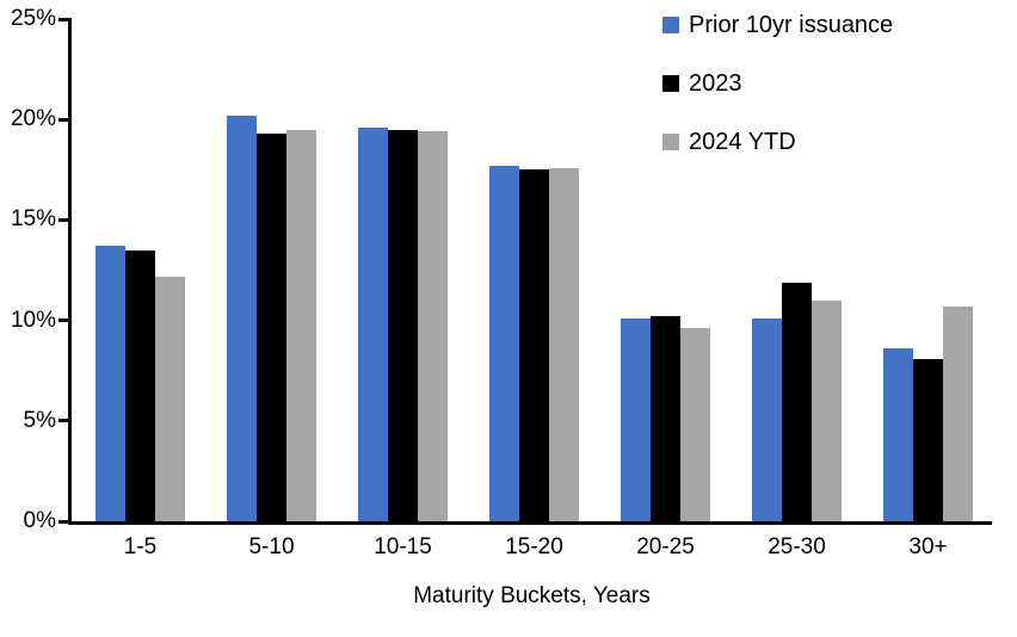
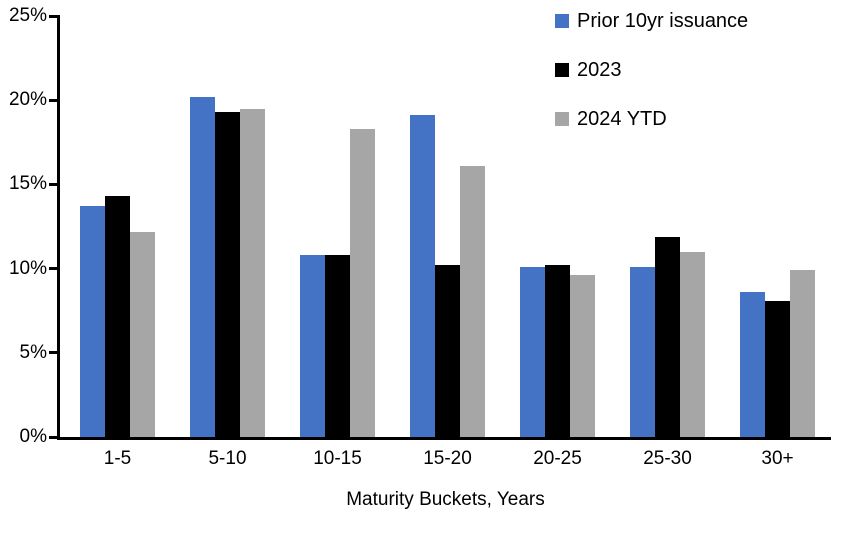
2023/1-5: 13.5% -> 14.3%
Prior 10yr issuance/10-15: 19.6% -> 10.8%
2023/10-15: 19.5% -> 10.8%
2024 YTD/10-15: 19.4% -> 18.3%
Prior 10yr issuance/15-20: 17.7% -> 19.1%
2023/15-20: 17.5% -> 10.2%
2024 YTD/15-20: 17.6% -> 16.1%
2024 YTD/30+: 10.7% -> 9.9%
